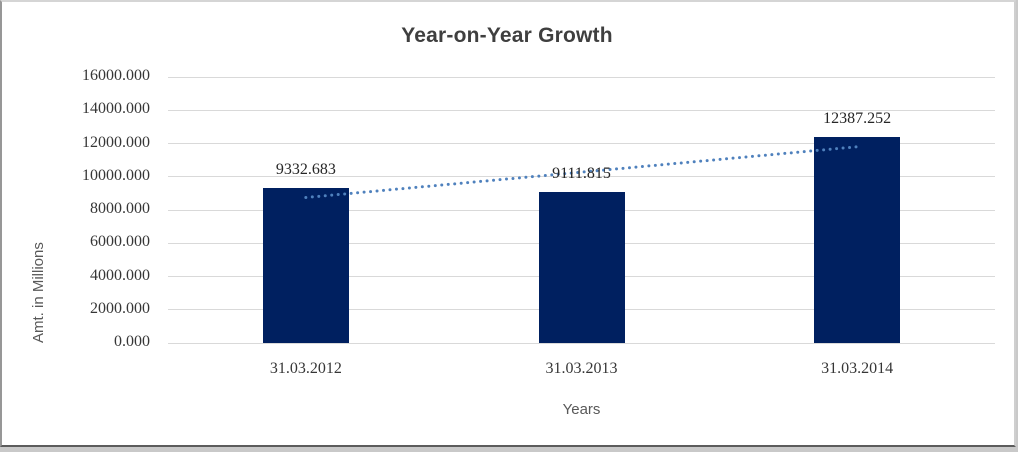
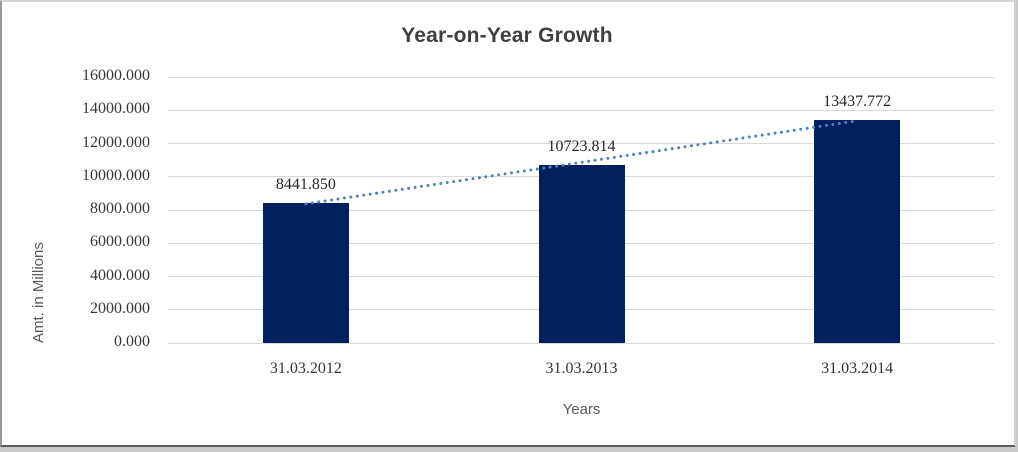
31.03.2012: 9332.683 -> 8441.850
31.03.2013: 9111.815 -> 10723.814
31.03.2014: 12387.252 -> 13437.772
